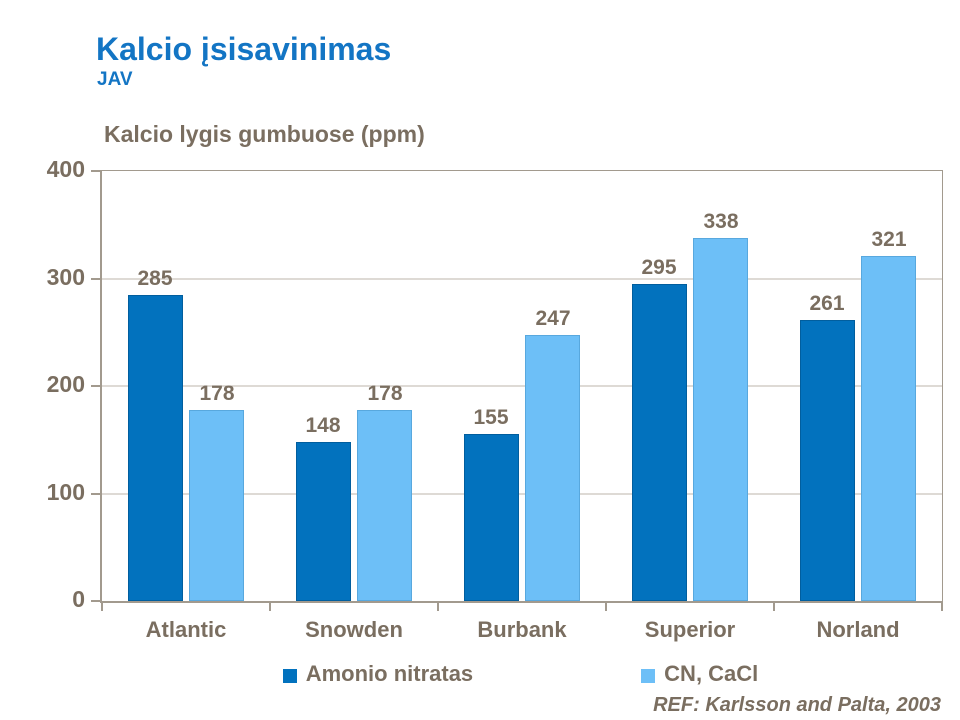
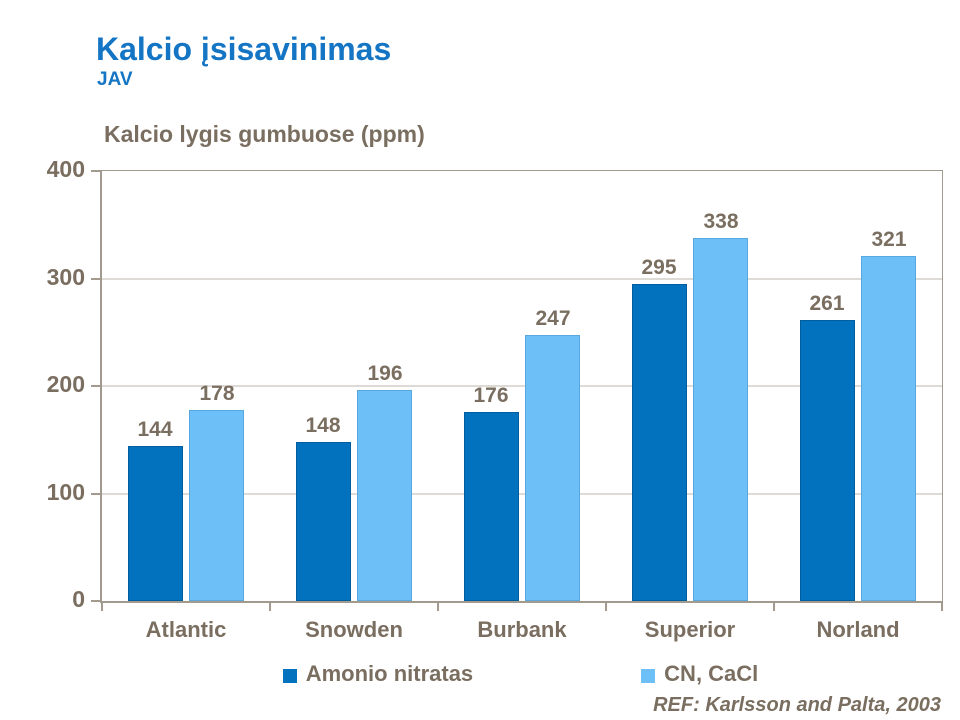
Amonio nitratas/Atlantic: 285 -> 144
CN, CaCl/Snowden: 178 -> 196
Amonio nitratas/Burbank: 155 -> 176
